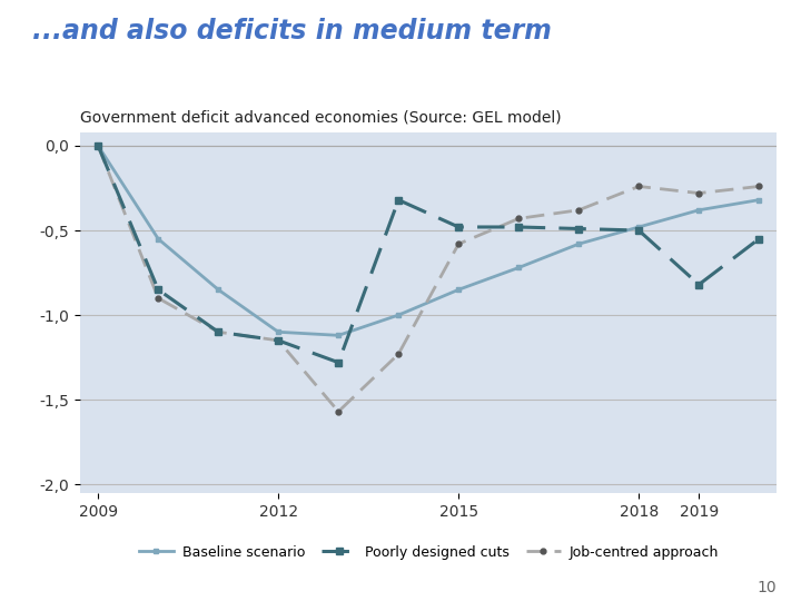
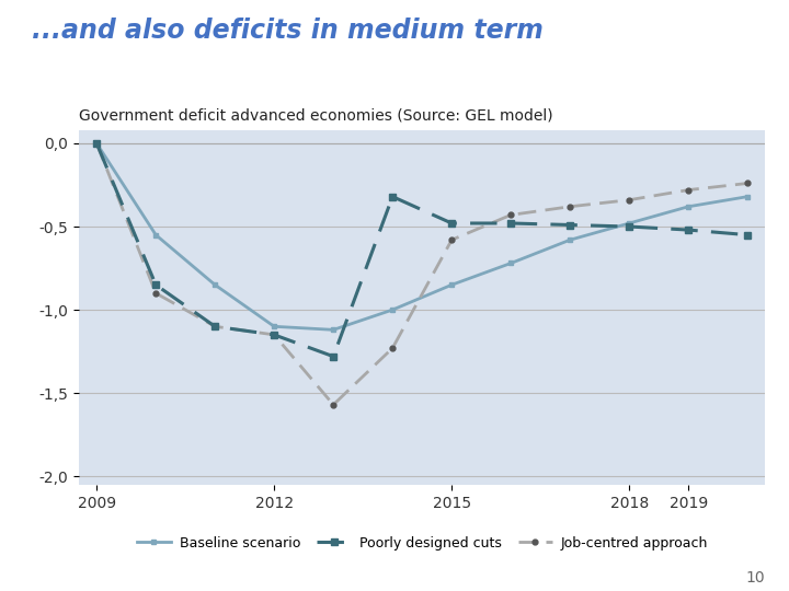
Job-centred approach/2018: -0,24 -> -0,34
Poorly designed cuts/2019: -0,82 -> -0,52
